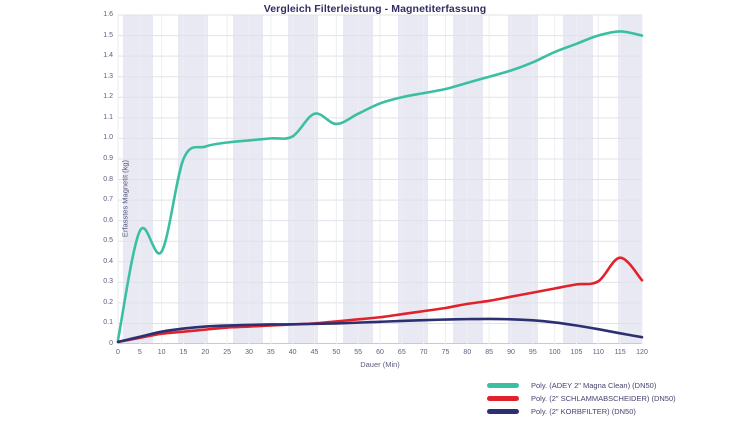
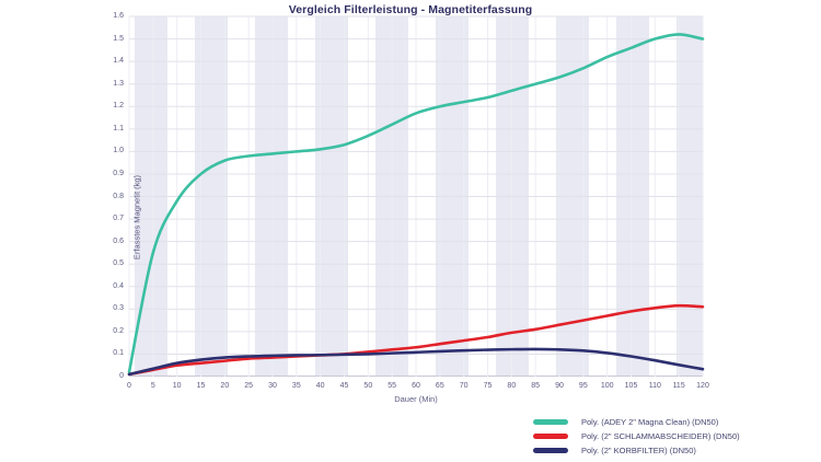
Poly. (ADEY 2" Magna Clean) (DN50)/10: 0.45 -> 0.78
Poly. (ADEY 2" Magna Clean) (DN50)/45: 1.12 -> 1.03
Poly. (2" SCHLAMMABSCHEIDER) (DN50)/115: 0.42 -> 0.32
